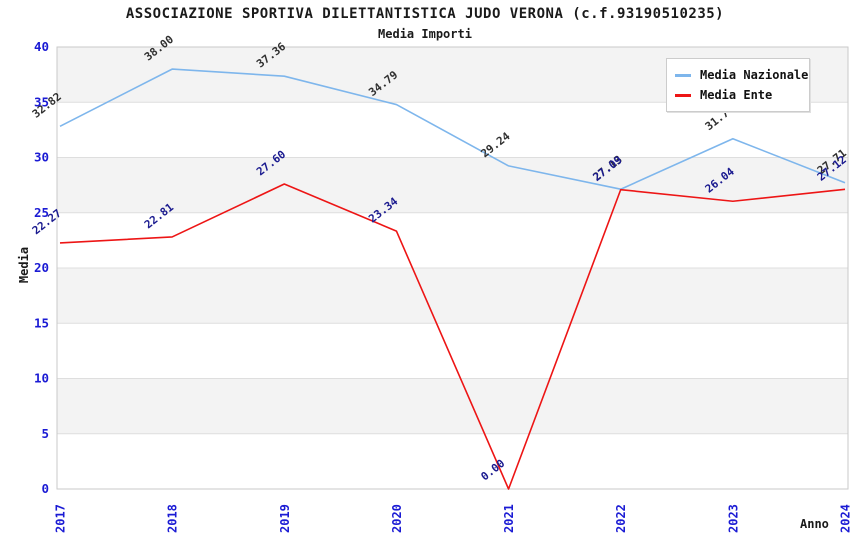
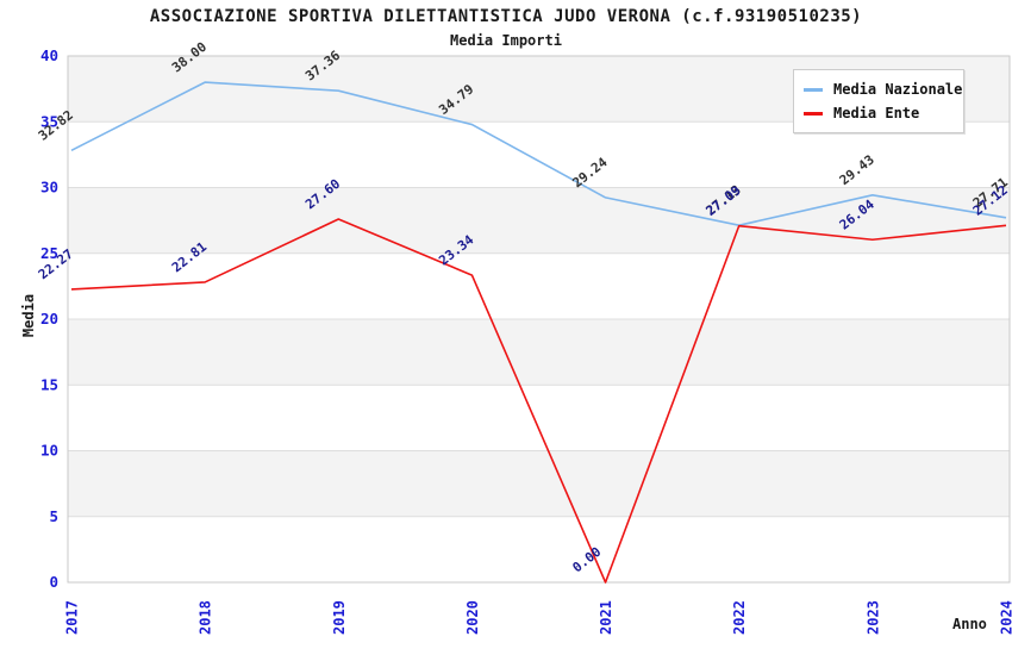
Media Nazionale/2023: 31.70 -> 29.43
